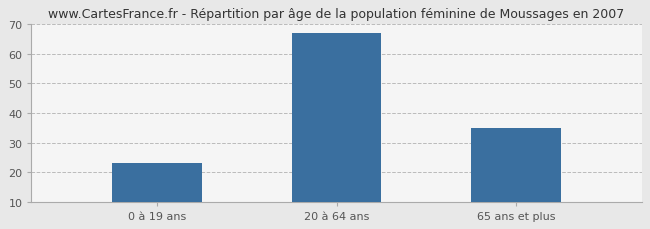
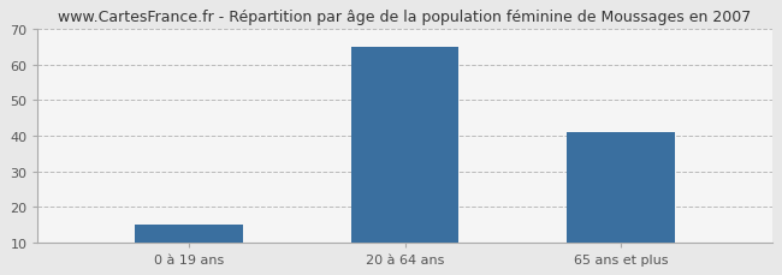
0 à 19 ans: 23 -> 15
20 à 64 ans: 67 -> 65
65 ans et plus: 35 -> 41
